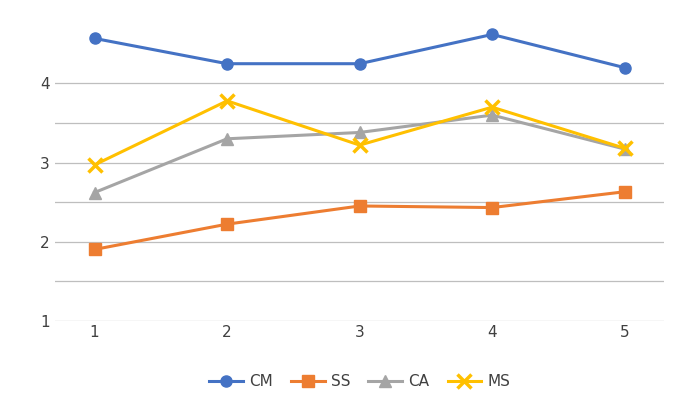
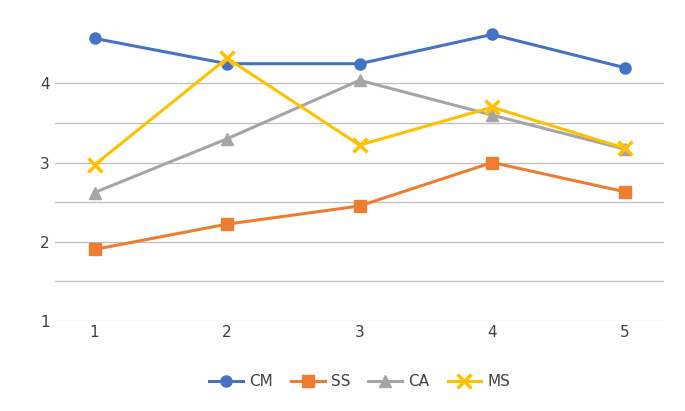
MS/2: 3.78 -> 4.32
CA/3: 3.38 -> 4.04
SS/4: 2.43 -> 3.00
